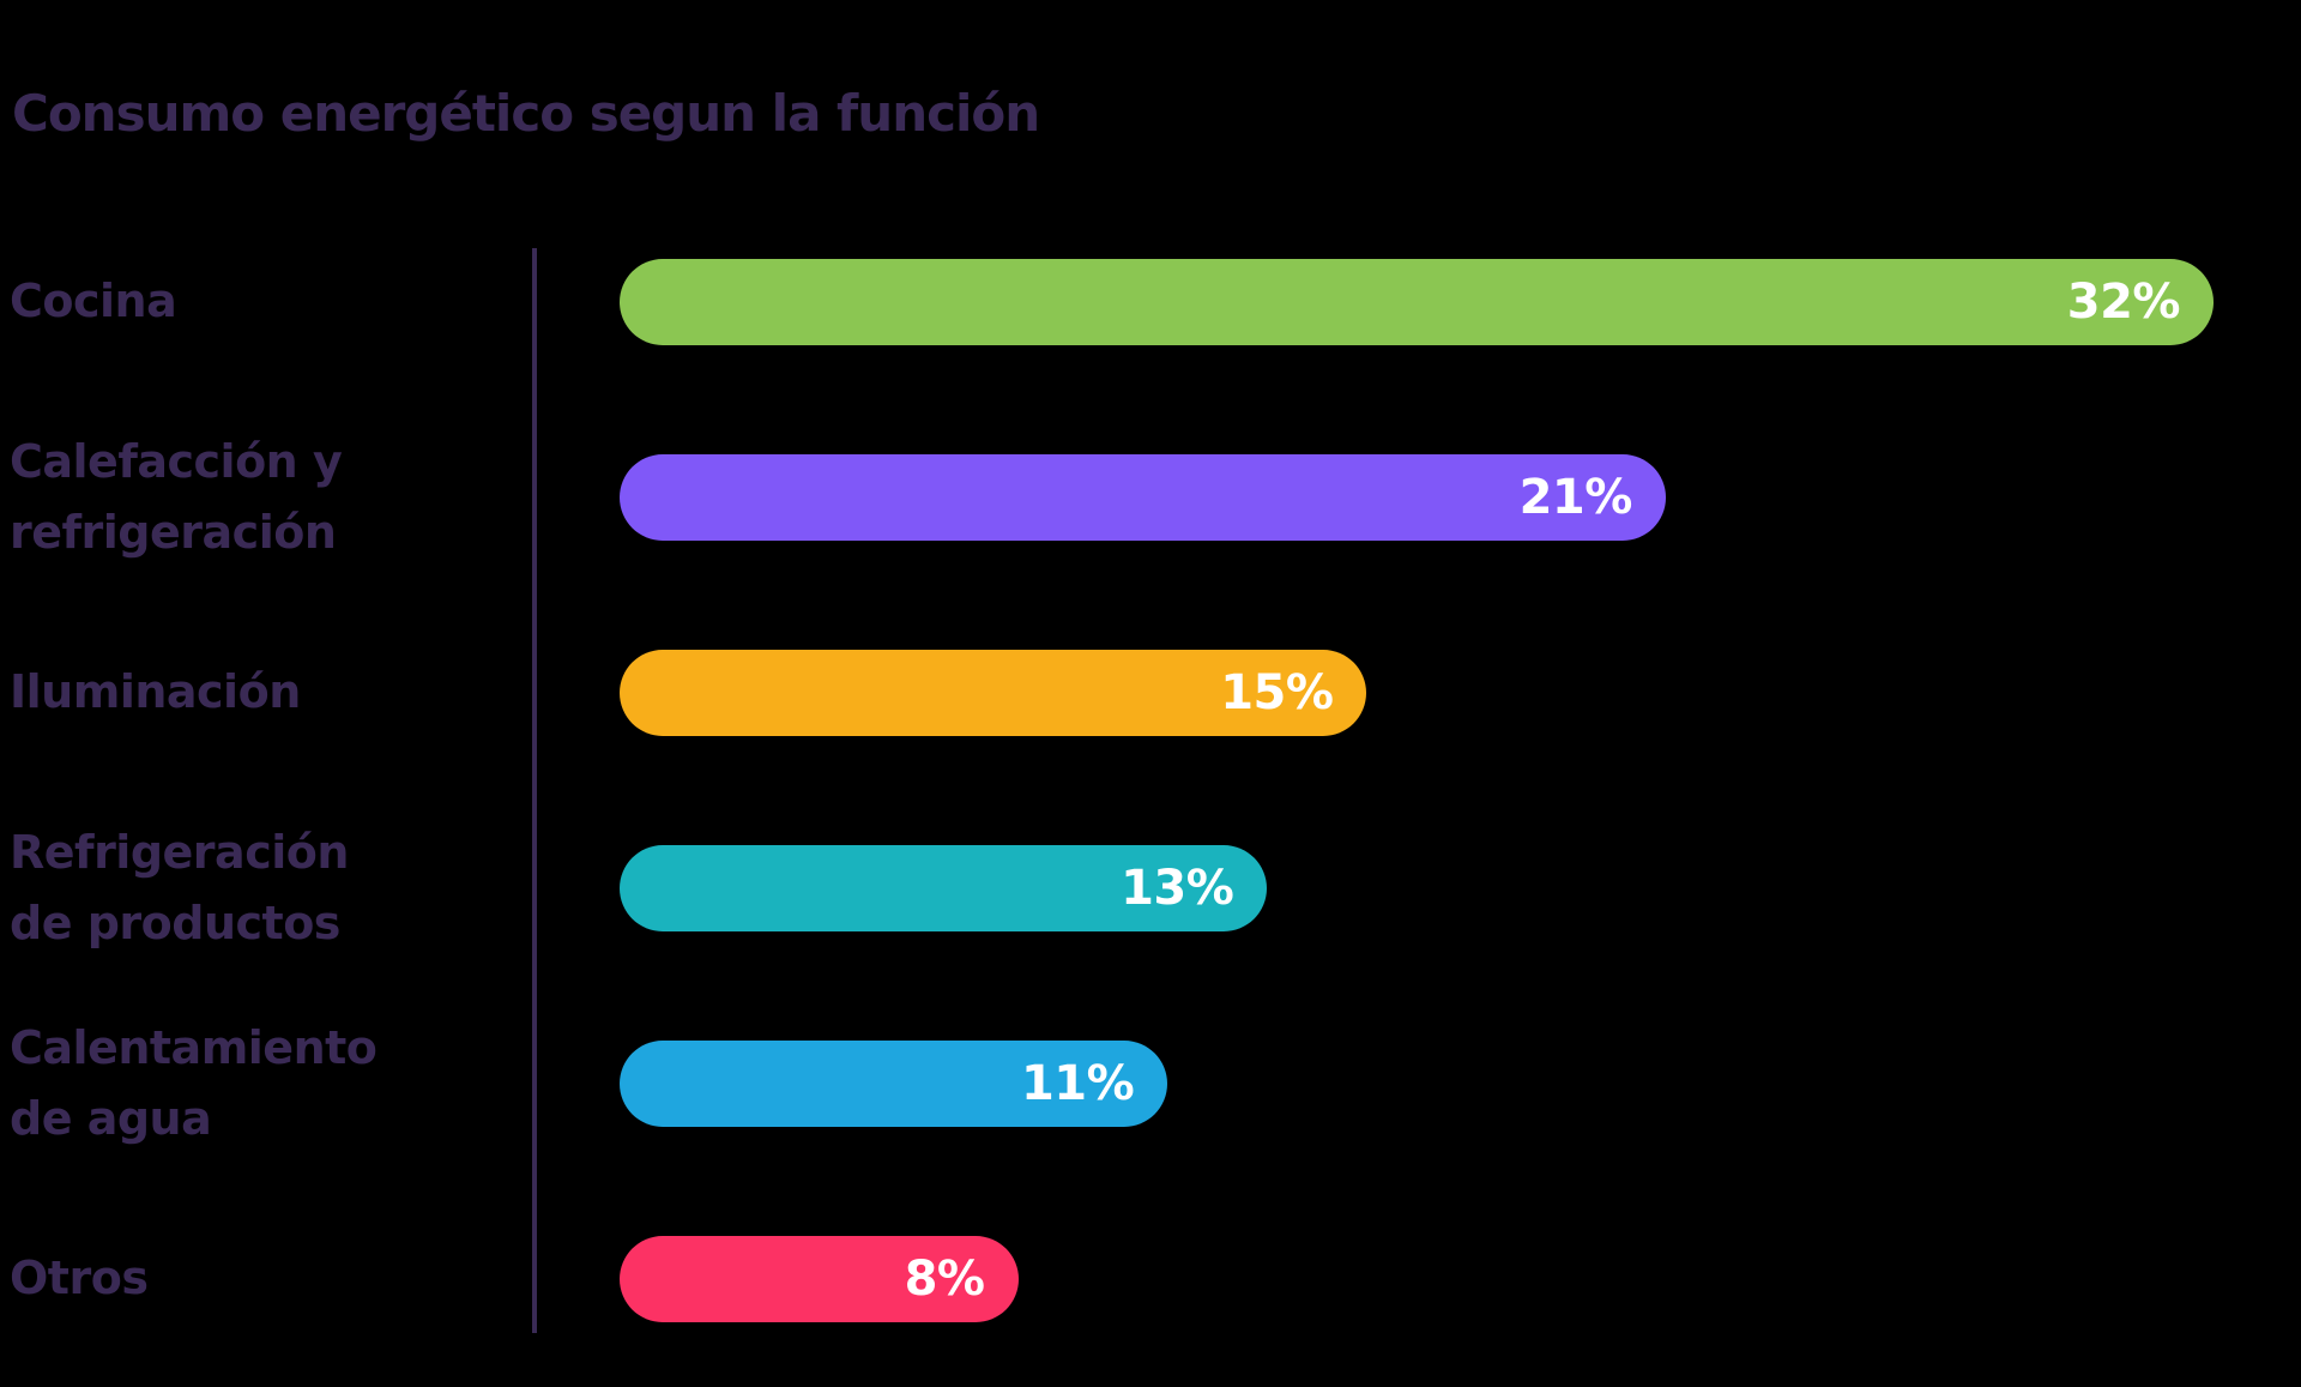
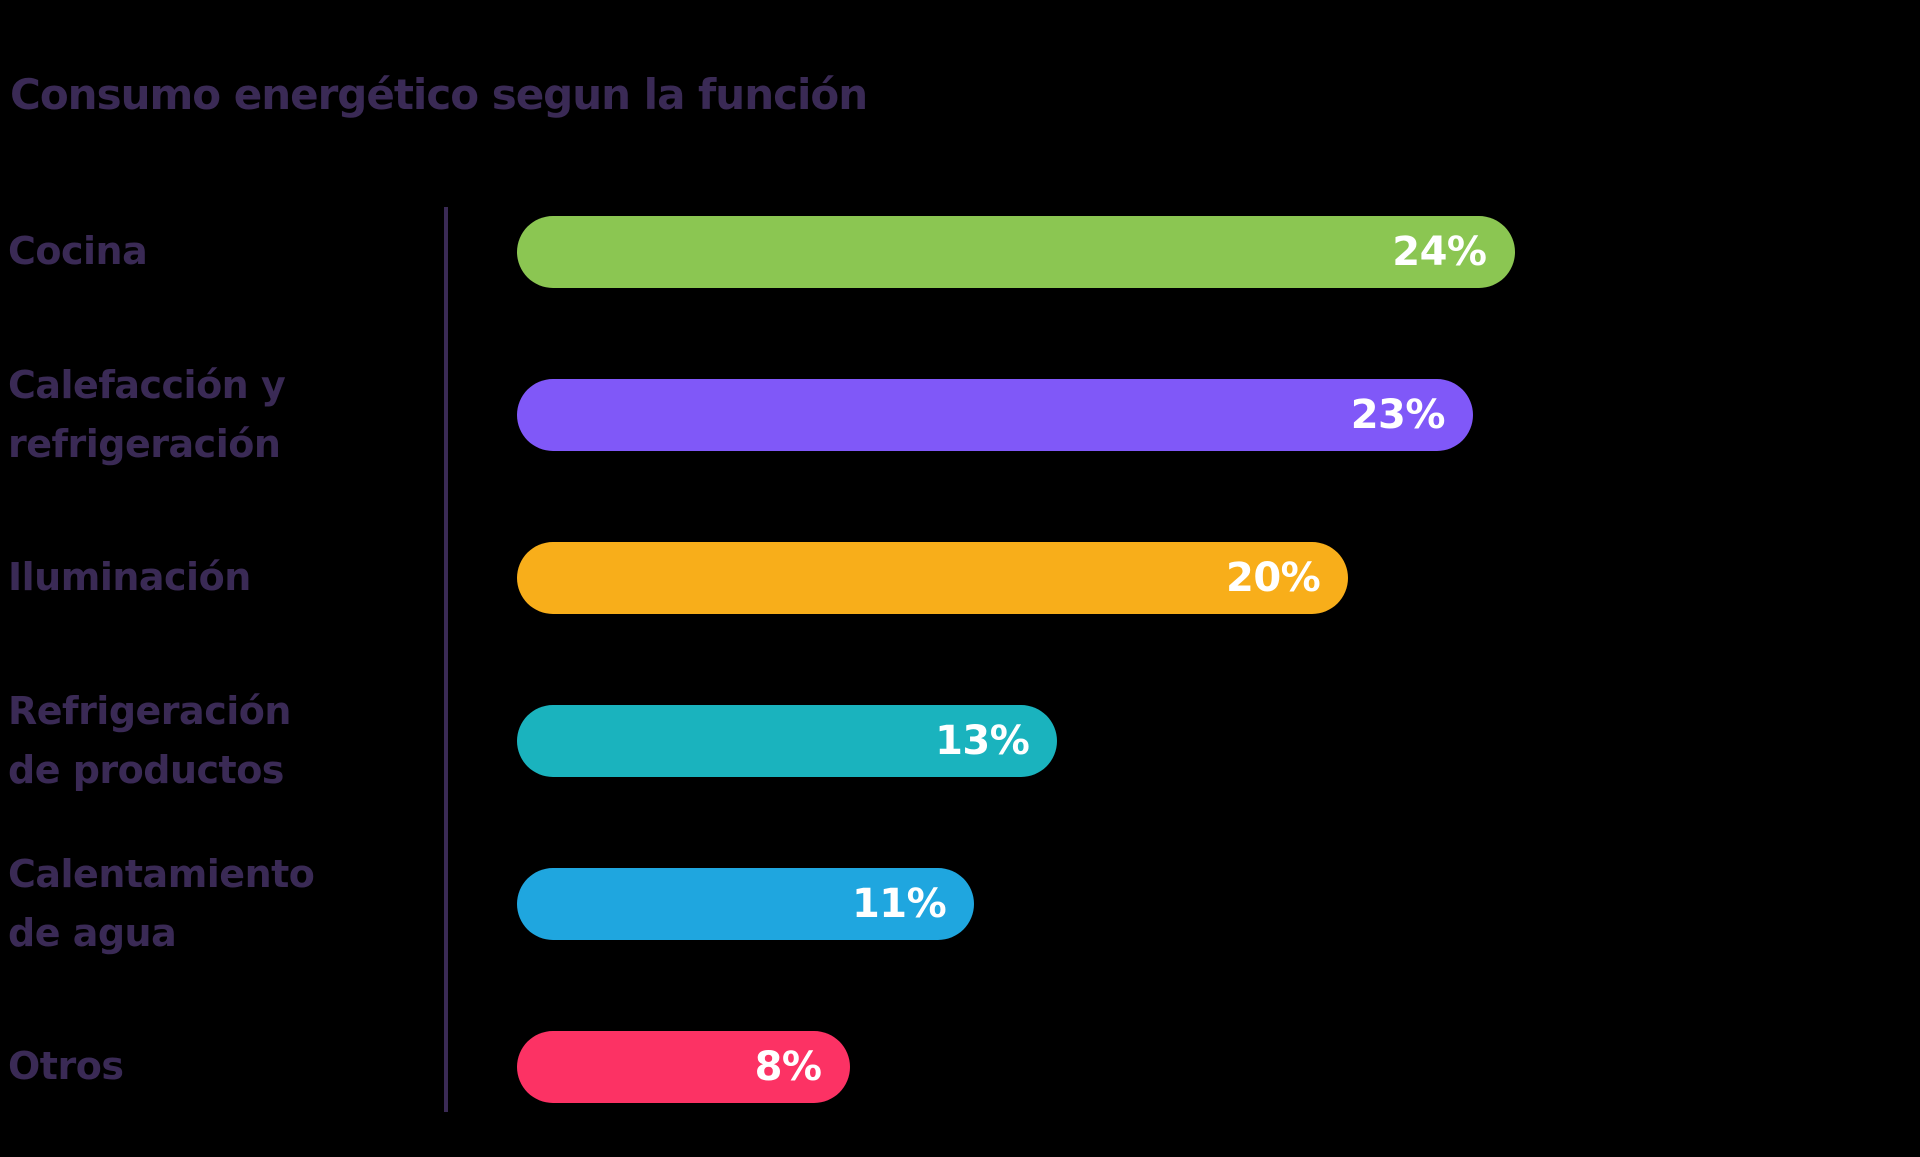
Cocina: 32% -> 24%
Calefacción y refrigeración: 21% -> 23%
Iluminación: 15% -> 20%
